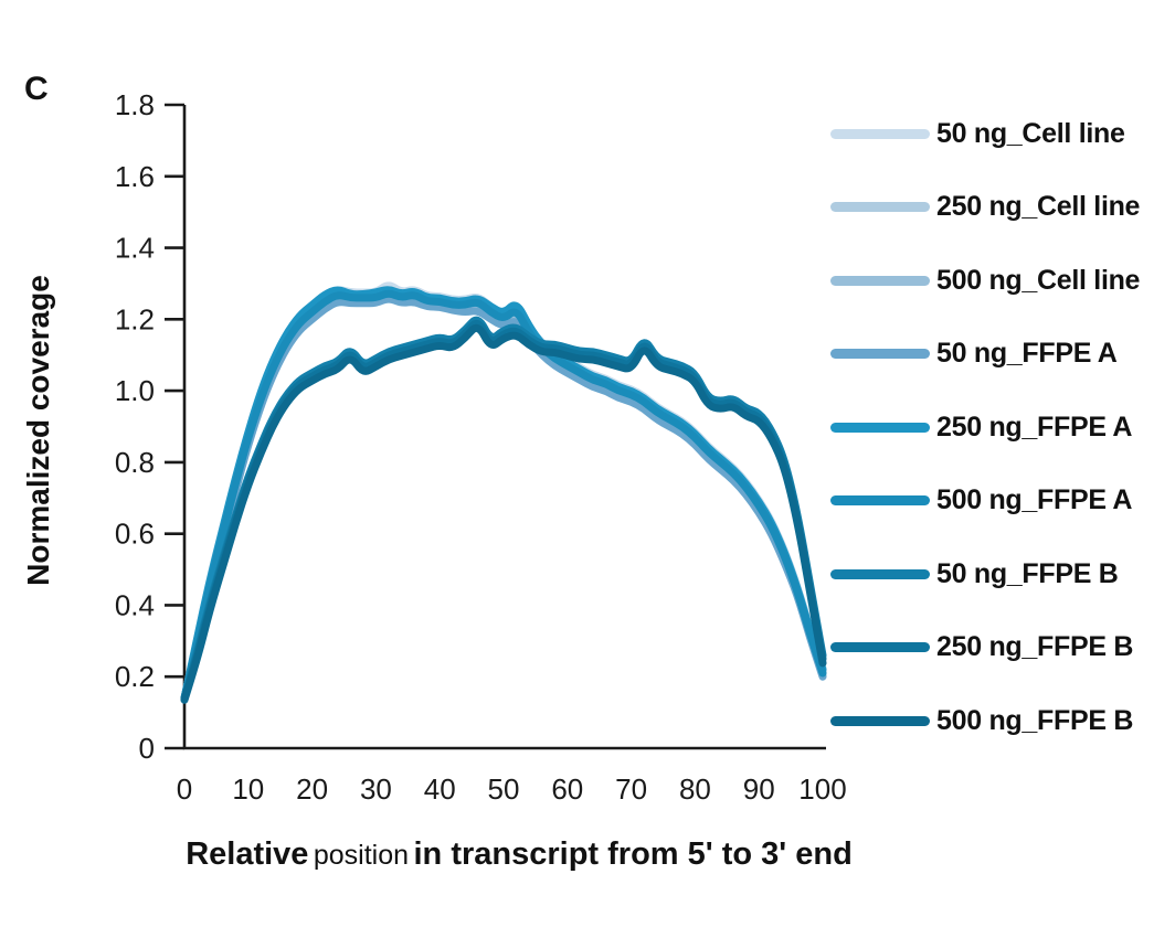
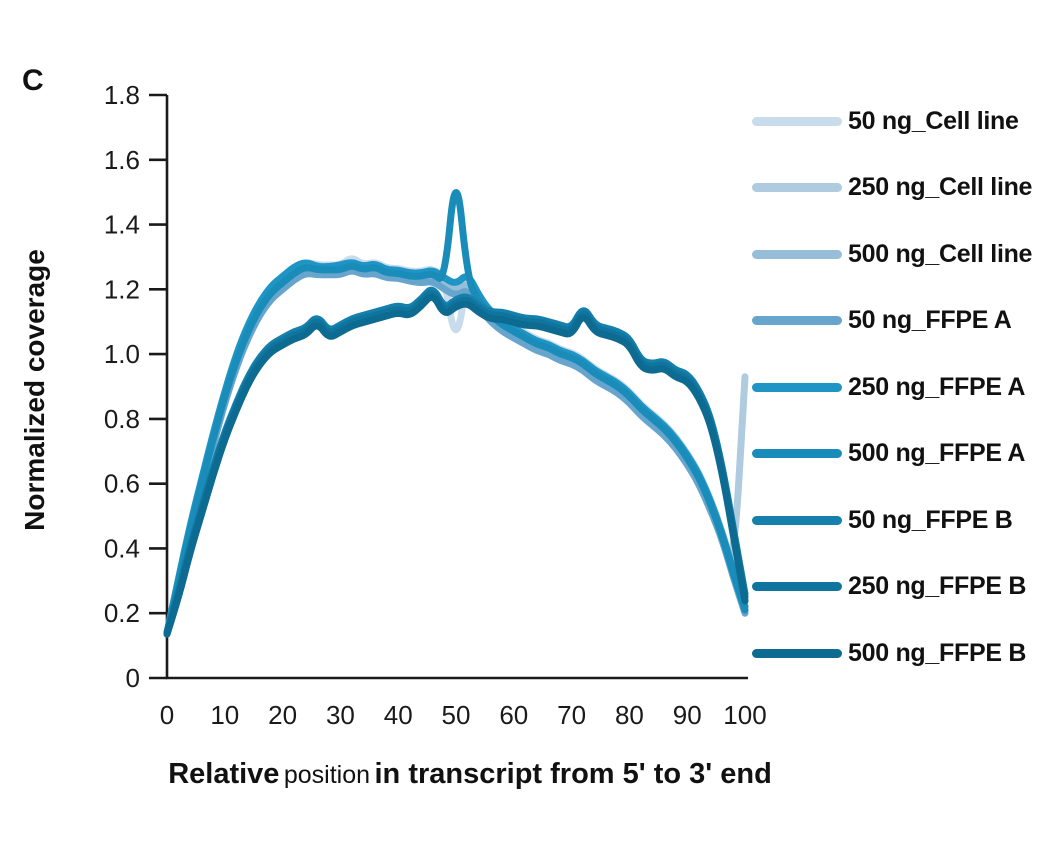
50 ng_Cell line/50: 1.22 -> 1.02
500 ng_FFPE A/50: 1.20 -> 1.59
250 ng_Cell line/100: 0.21 -> 0.93
